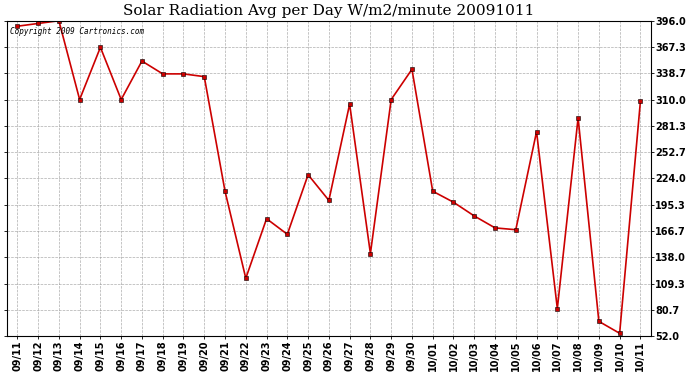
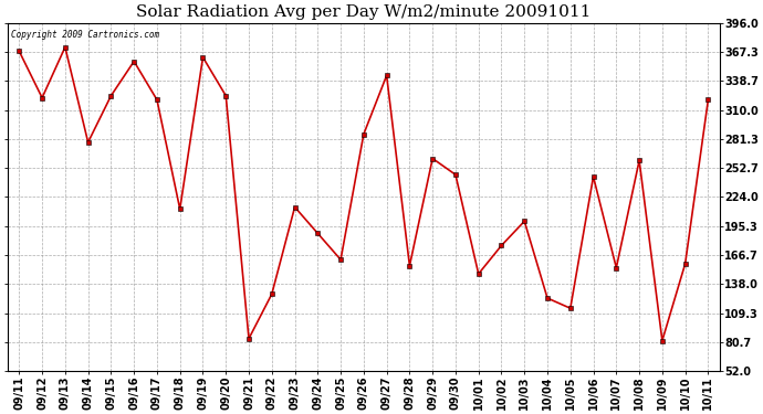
09/11: 390 -> 368
09/12: 393 -> 322
09/13: 396 -> 372
09/14: 310 -> 278
09/15: 367 -> 324
09/16: 310 -> 358
09/17: 352 -> 320
09/18: 338 -> 212
09/19: 338 -> 362
09/20: 335 -> 324
09/21: 210 -> 84
09/22: 115 -> 128
09/23: 180 -> 214
09/24: 163 -> 188
09/25: 228 -> 162
09/26: 200 -> 286
09/27: 305 -> 344
09/28: 142 -> 156
09/29: 310 -> 262
09/30: 343 -> 246
10/01: 210 -> 148
10/02: 198 -> 176
10/03: 183 -> 200
10/04: 170 -> 124
10/05: 168 -> 114
10/06: 275 -> 244
10/07: 82 -> 154
10/08: 290 -> 260
10/09: 68 -> 82
10/10: 55 -> 158
10/11: 308 -> 320
